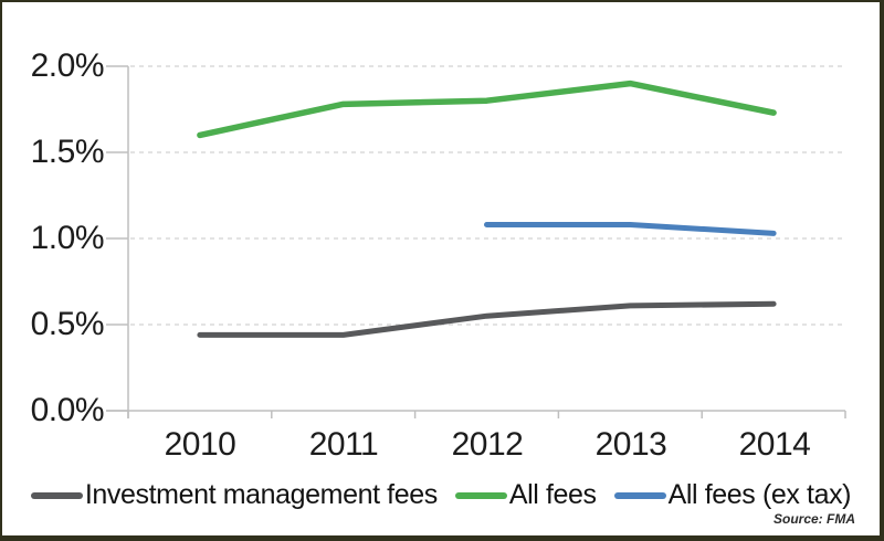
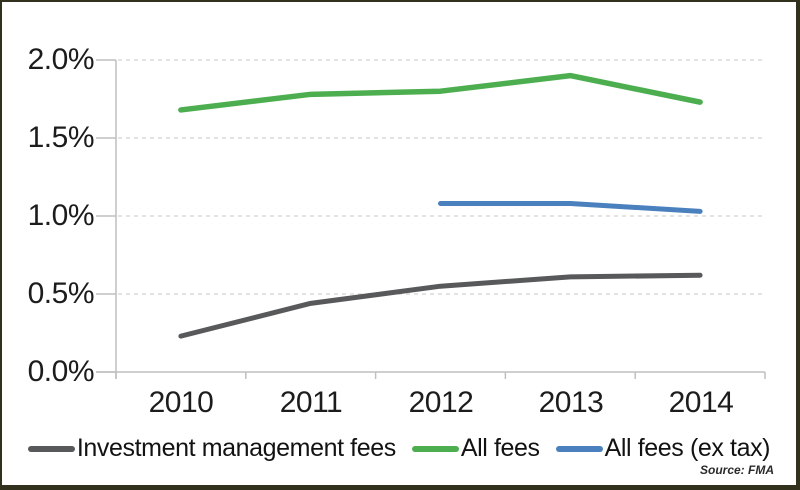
Investment management fees/2010: 0.44% -> 0.23%
All fees/2010: 1.60% -> 1.68%
